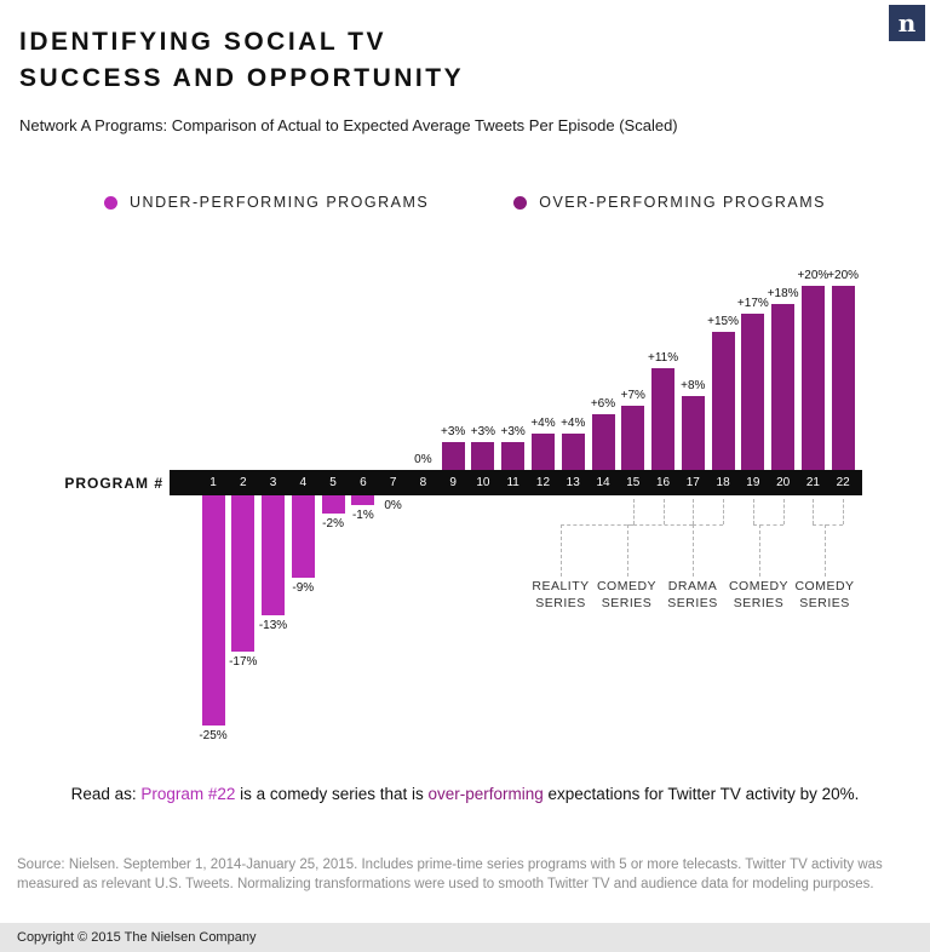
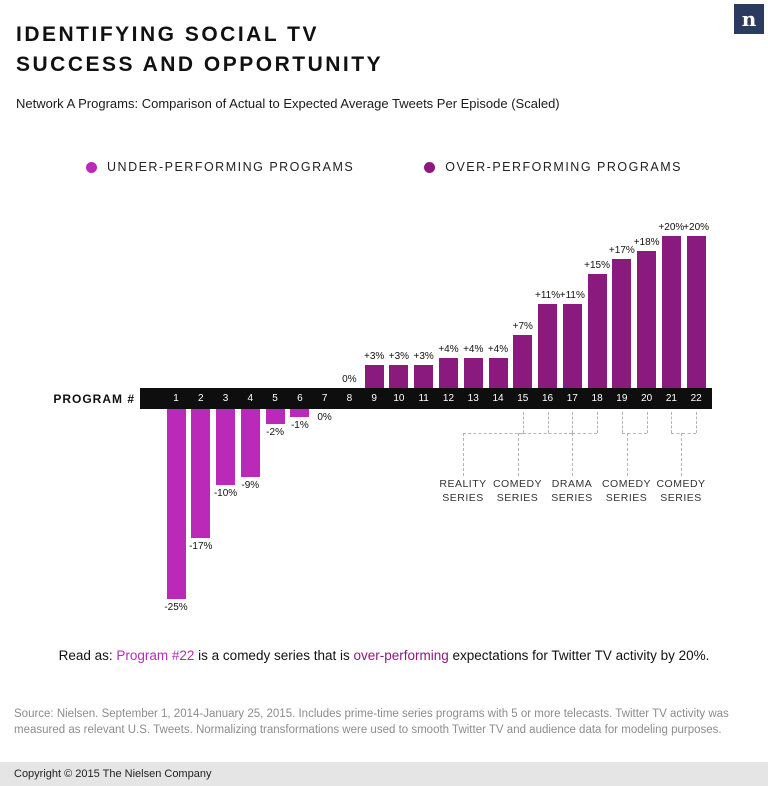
3: -13% -> -10%
14: +6% -> +4%
17: +8% -> +11%
